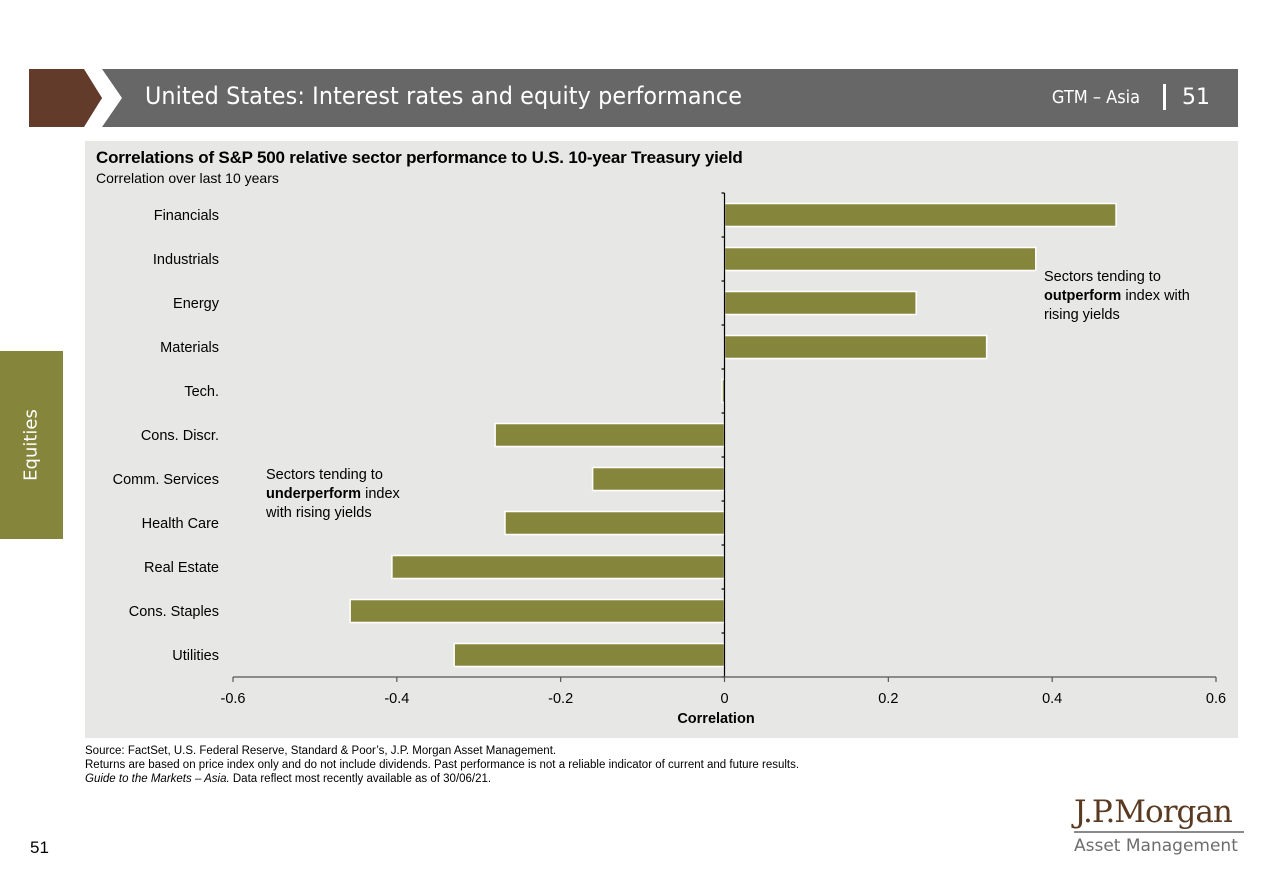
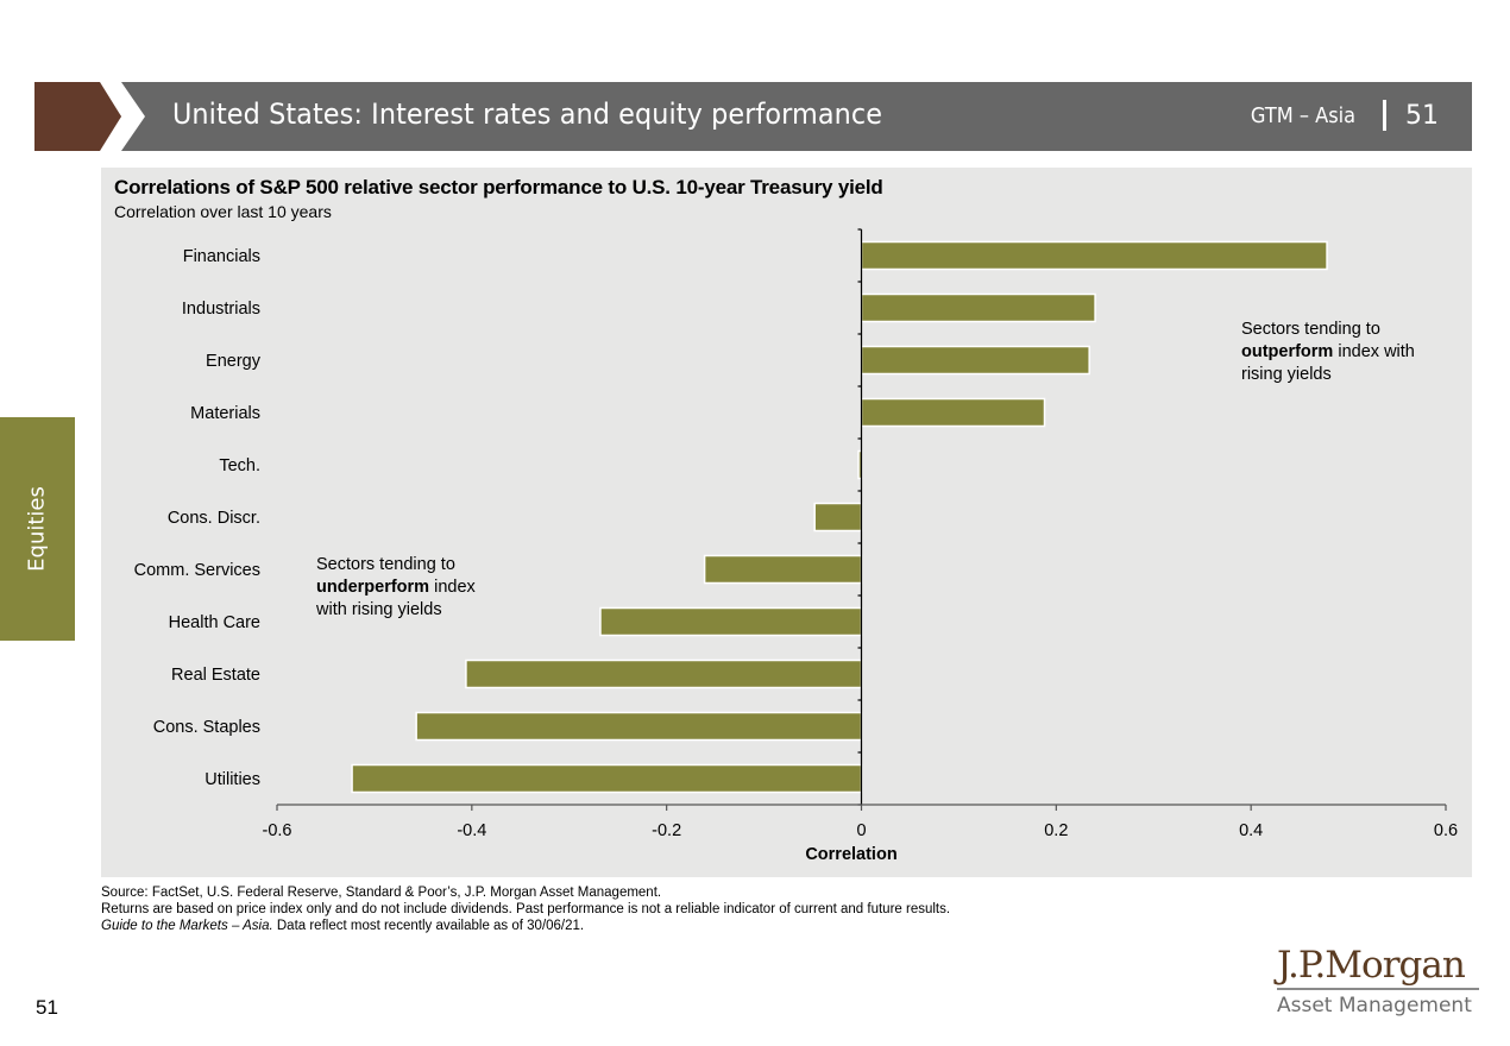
Industrials: 0.38 -> 0.24
Materials: 0.32 -> 0.19
Cons. Discr.: -0.28 -> -0.05
Utilities: -0.33 -> -0.52
